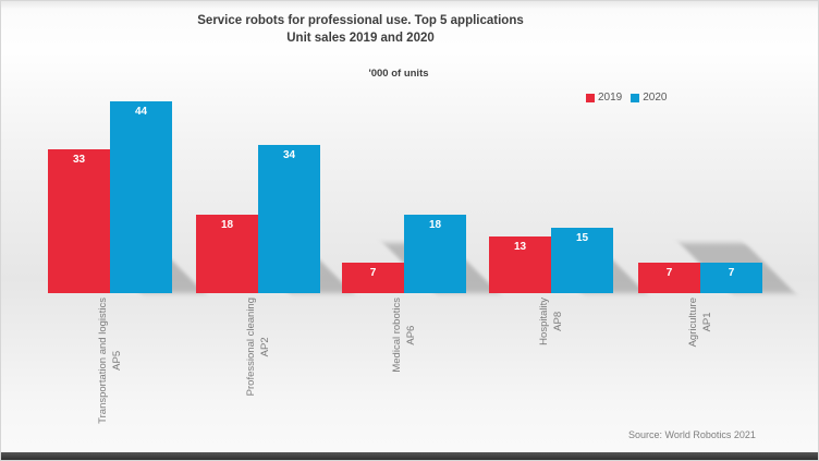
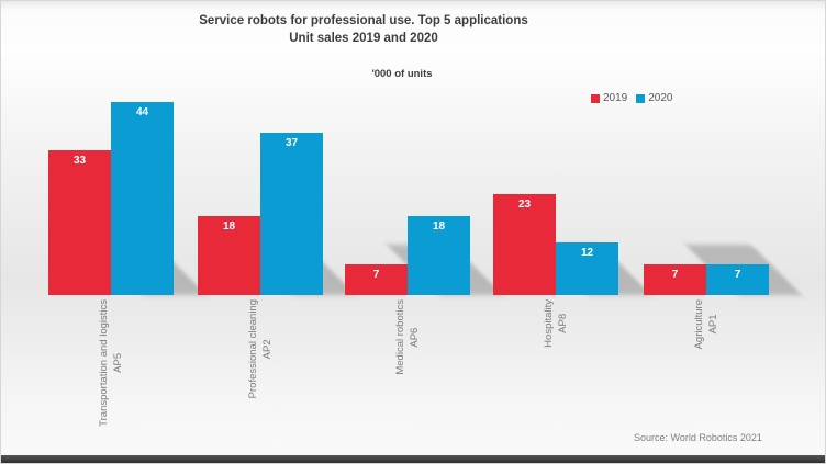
2020/Professional cleaning: 34 -> 37
2019/Hospitality: 13 -> 23
2020/Hospitality: 15 -> 12
